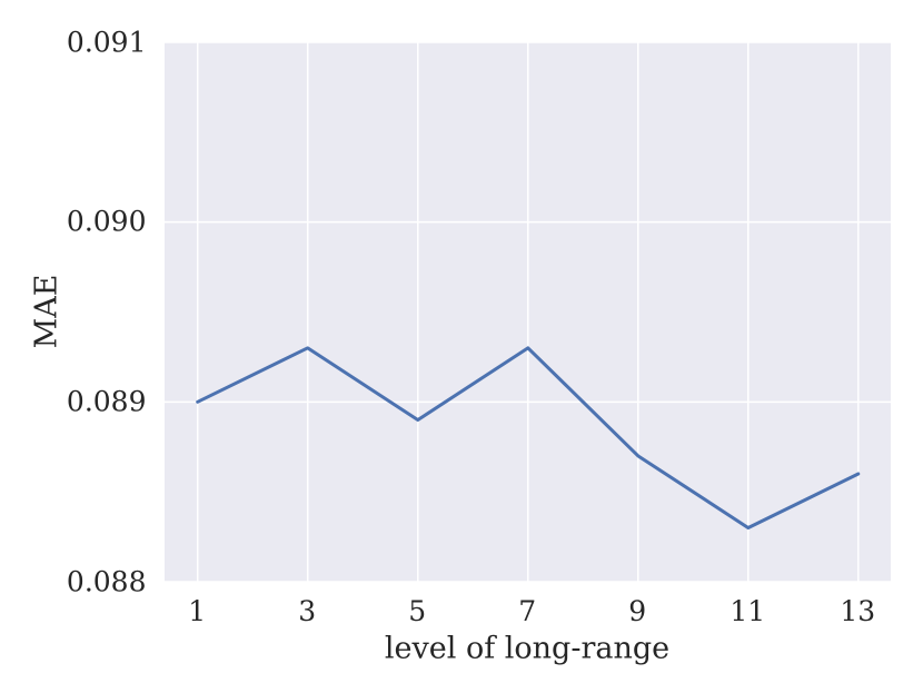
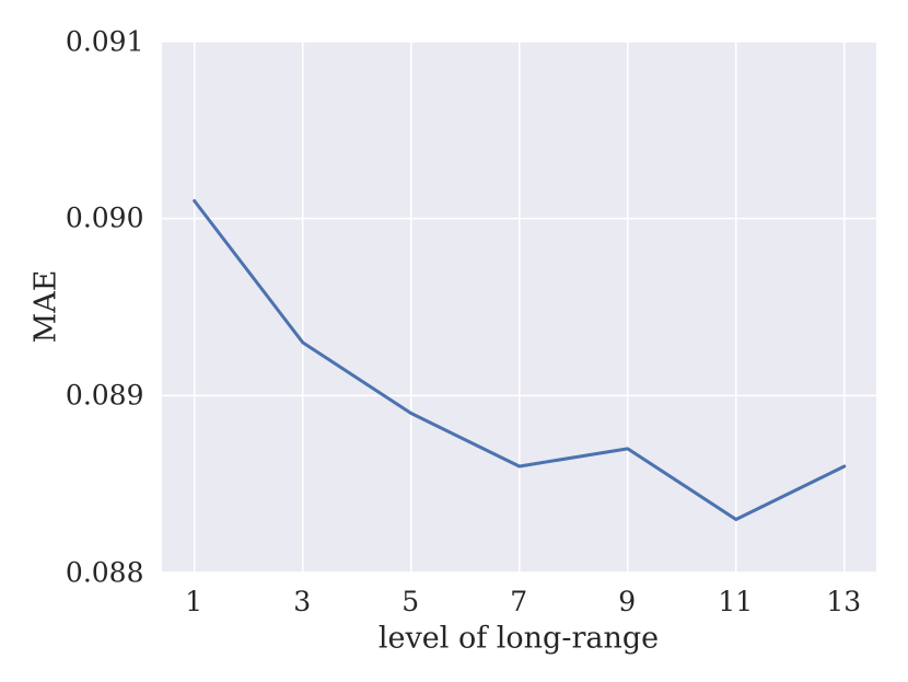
1: 0.0890 -> 0.0901
7: 0.0893 -> 0.0886
